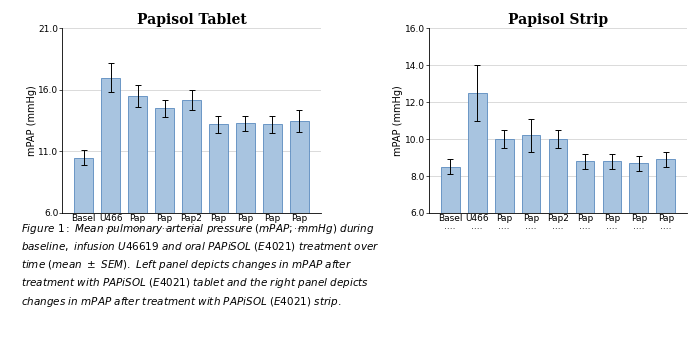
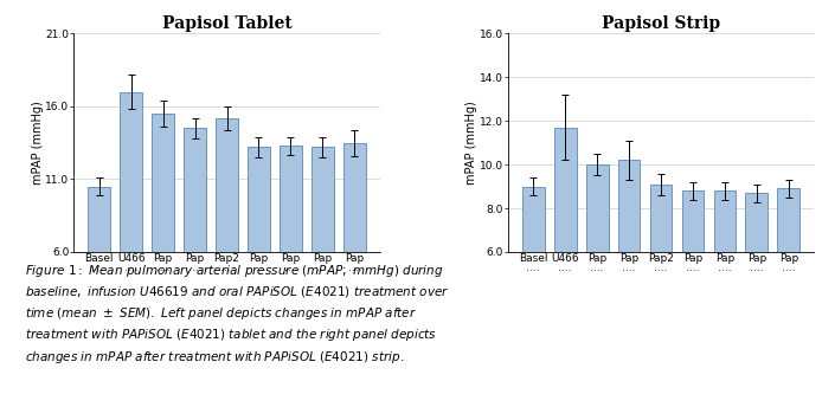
Papisol Strip/Basel ....: 8.5 -> 9.0
Papisol Strip/U466 ....: 12.5 -> 11.7
Papisol Strip/Pap2 ....: 10.0 -> 9.1
